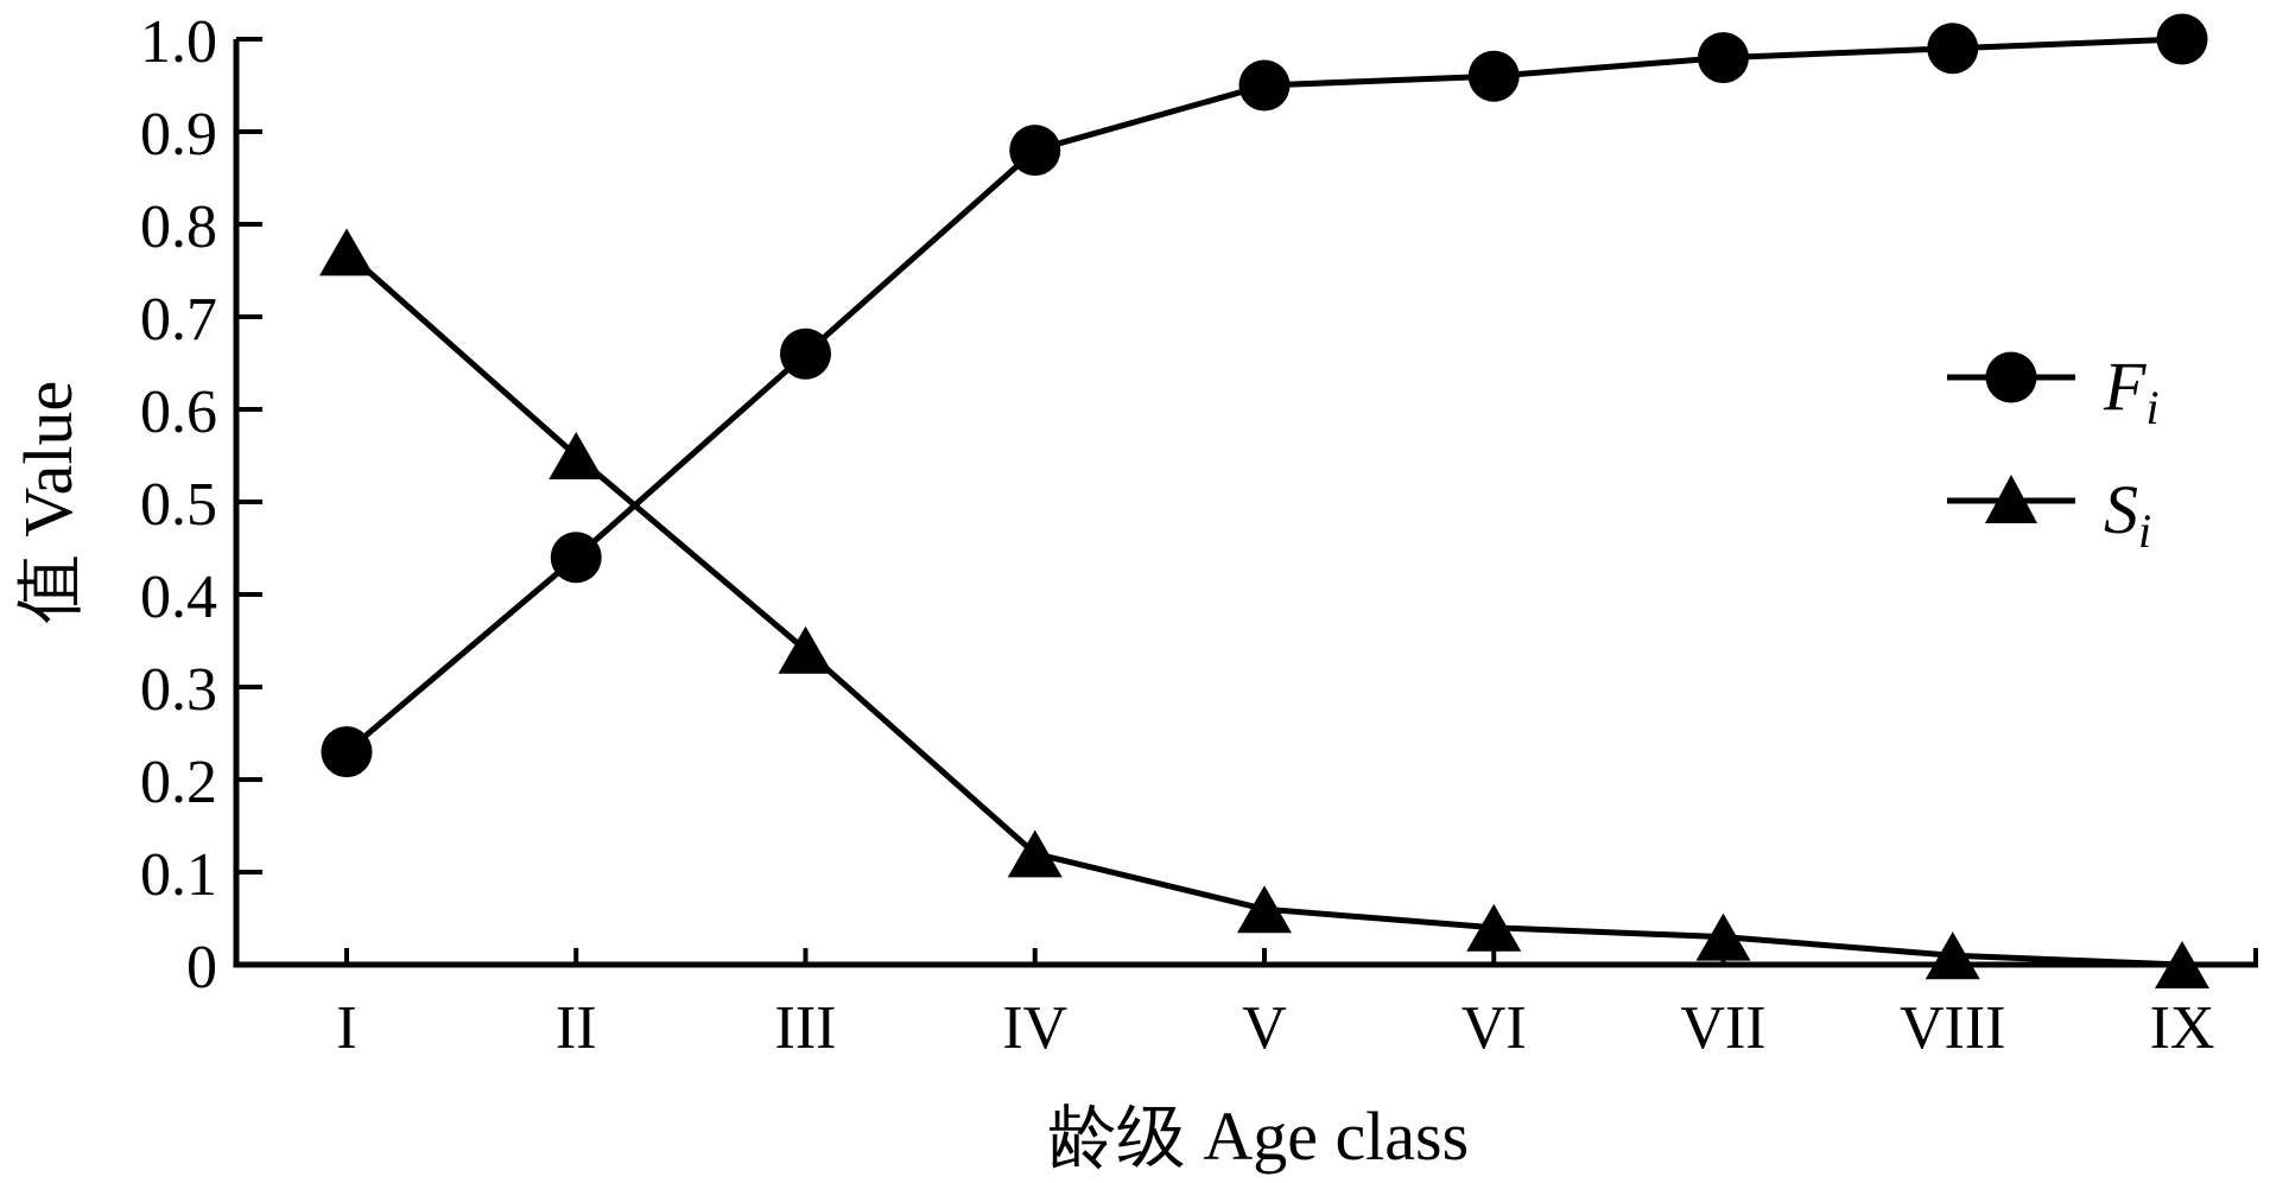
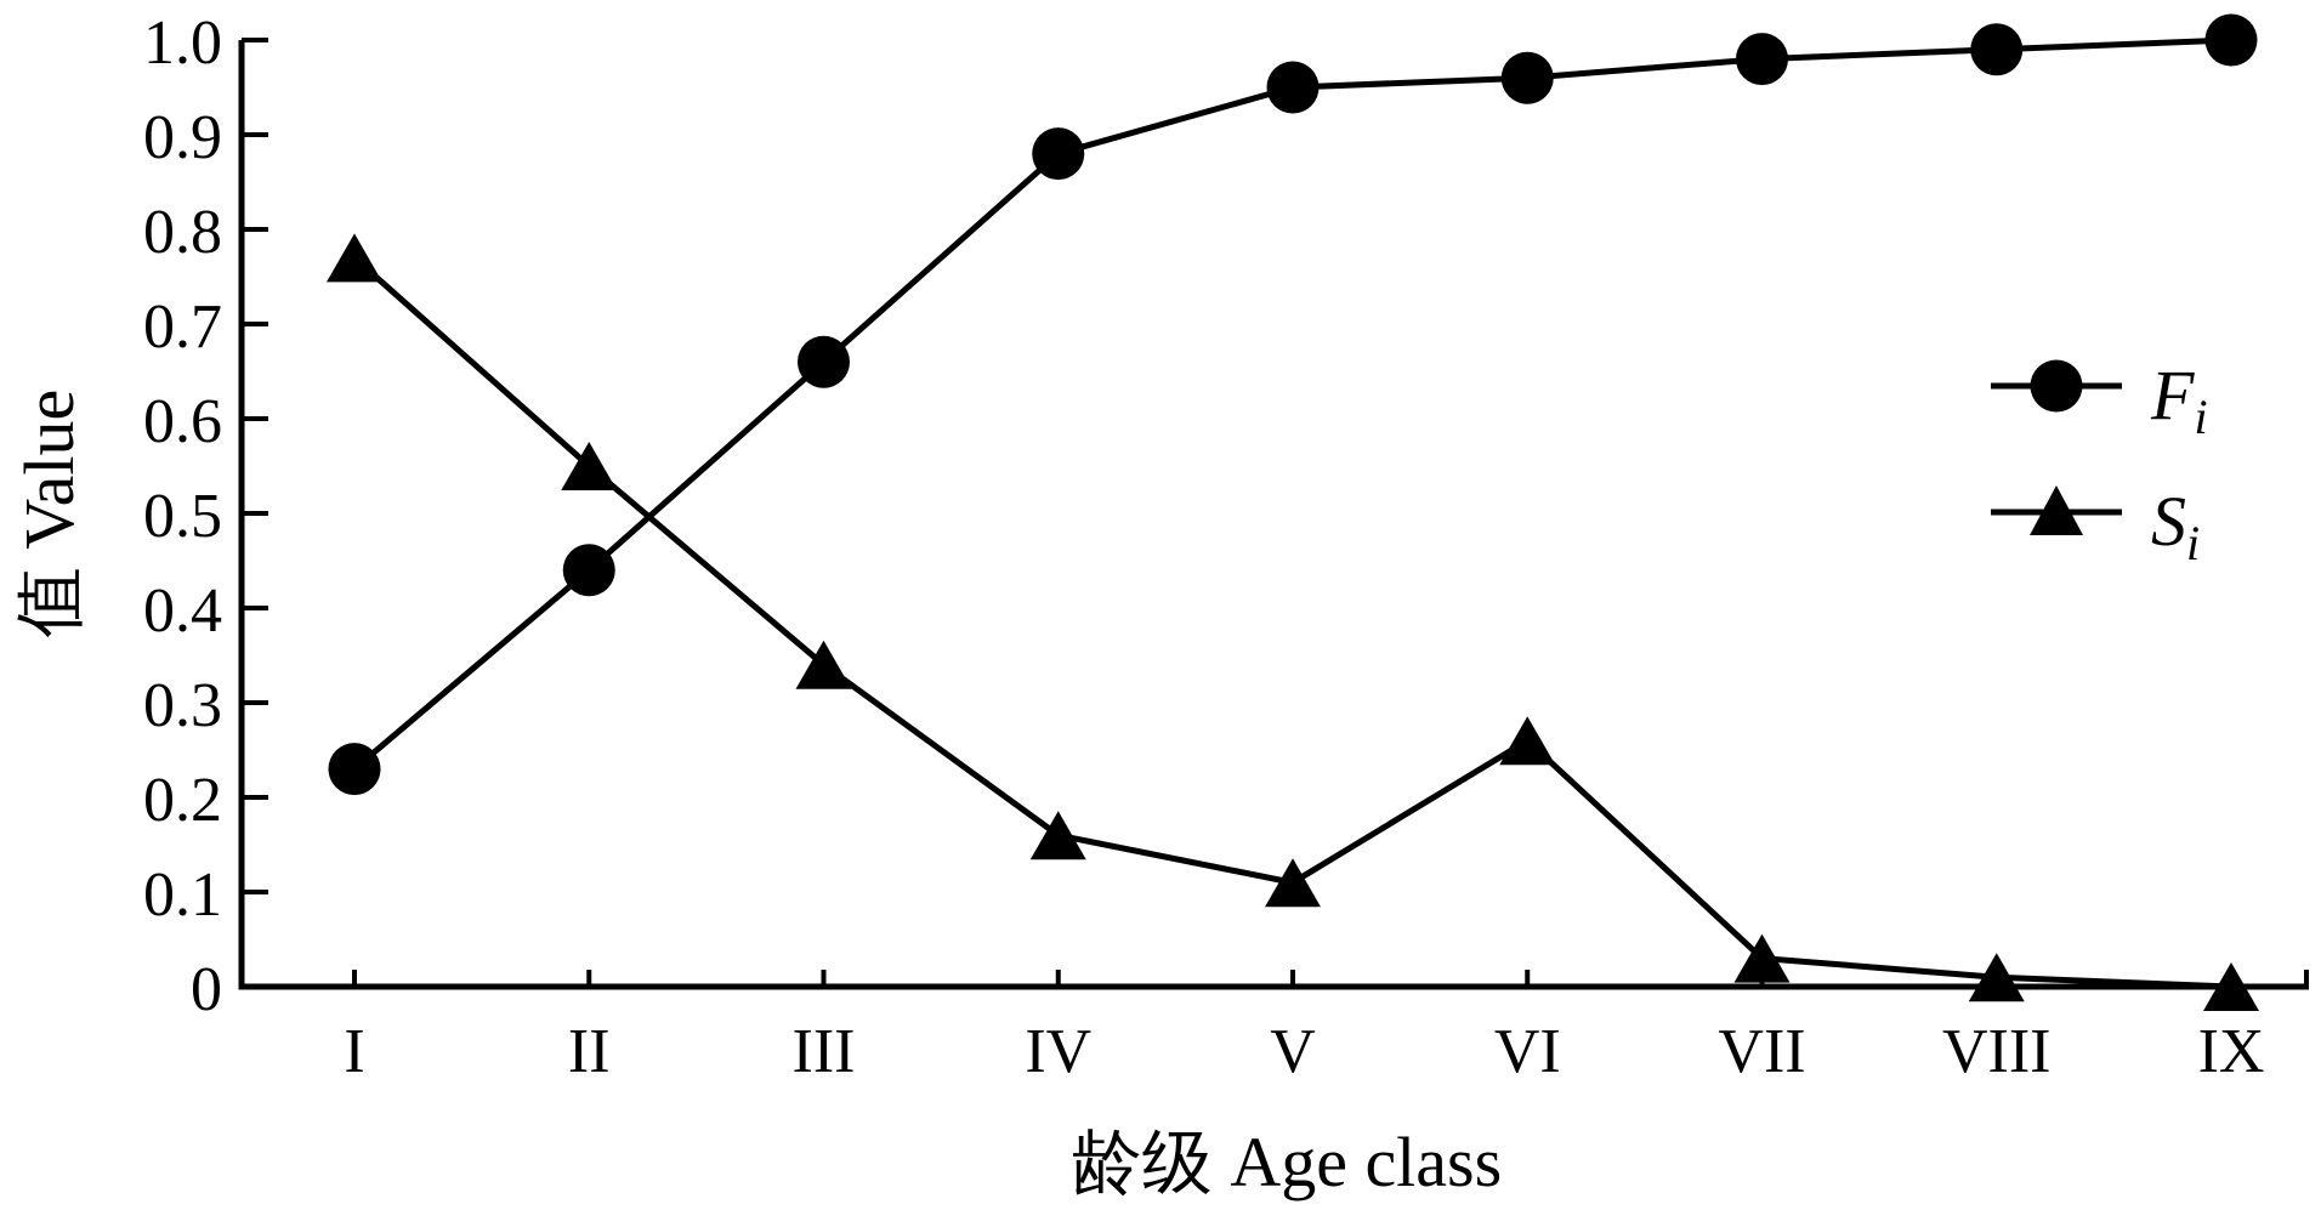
Si/IV: 0.12 -> 0.16
Si/V: 0.06 -> 0.11
Si/VI: 0.04 -> 0.26
